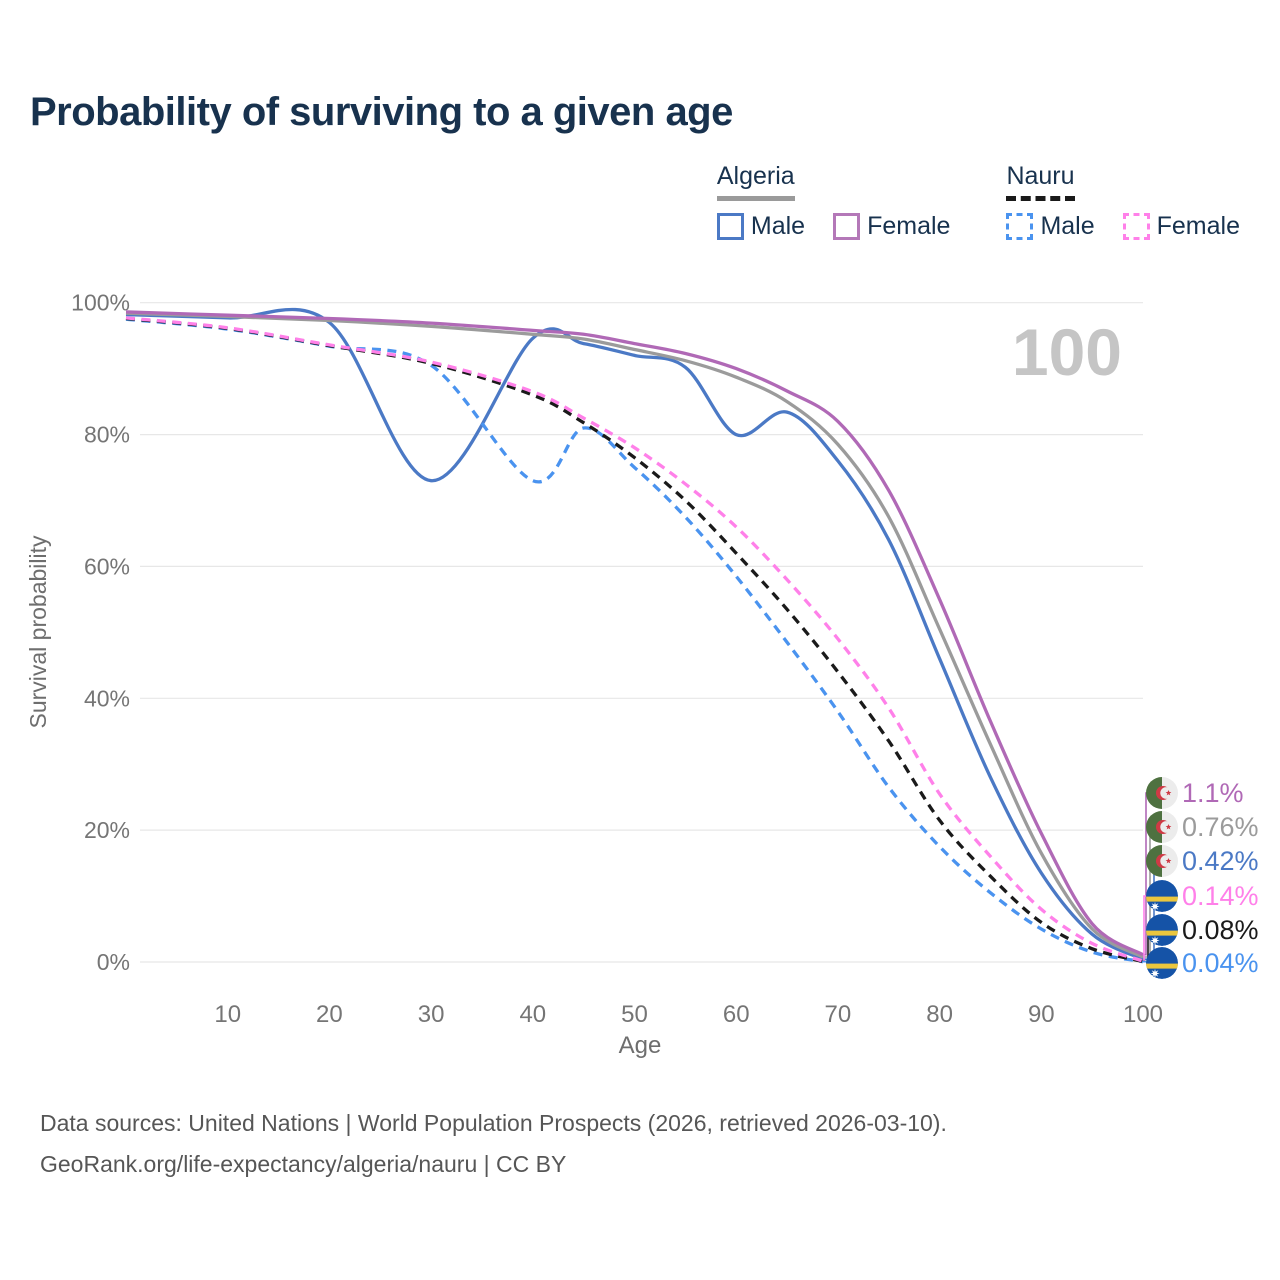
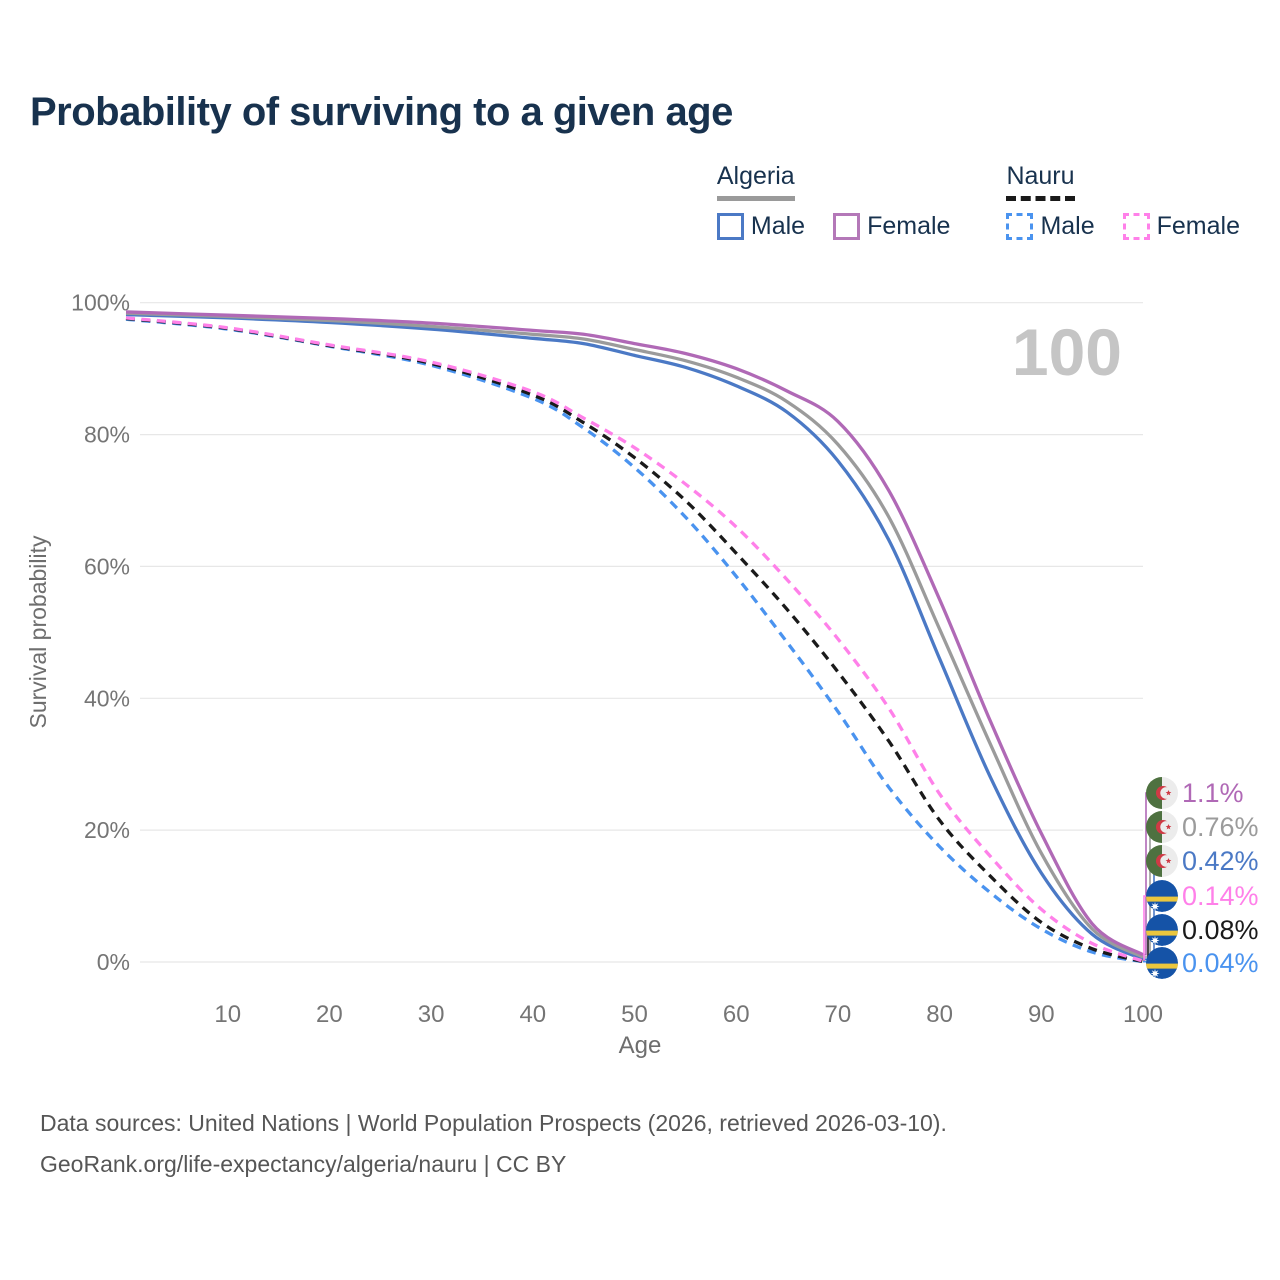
Algeria Male/30: 73% -> 96%
Nauru Male/40: 73% -> 86%
Algeria Male/60: 80% -> 87%
